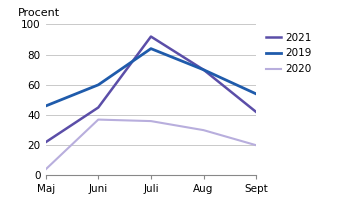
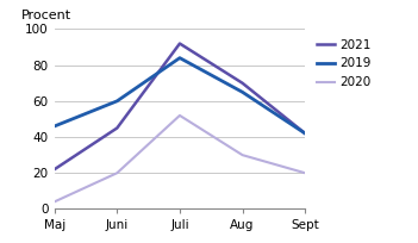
2020/Juni: 37 -> 20
2020/Juli: 36 -> 52
2019/Aug: 70 -> 65
2019/Sept: 54 -> 42
